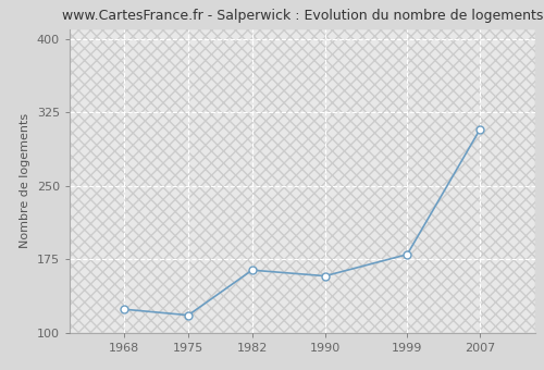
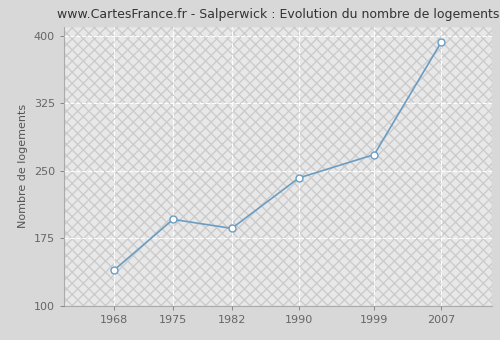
1968: 124 -> 140
1975: 118 -> 196
1982: 164 -> 186
1990: 158 -> 242
1999: 180 -> 268
2007: 308 -> 393
